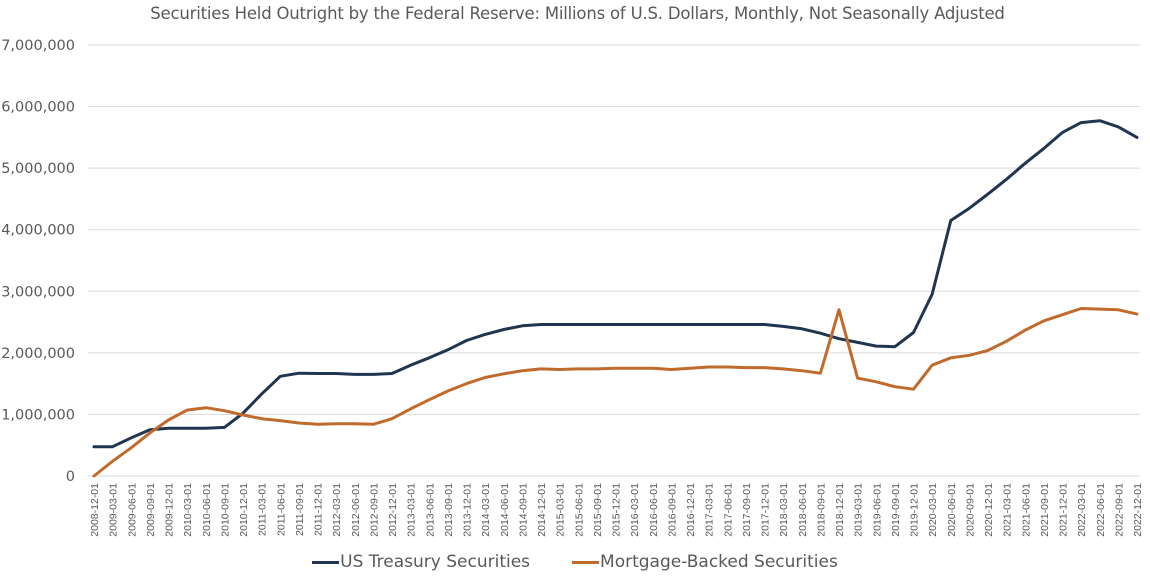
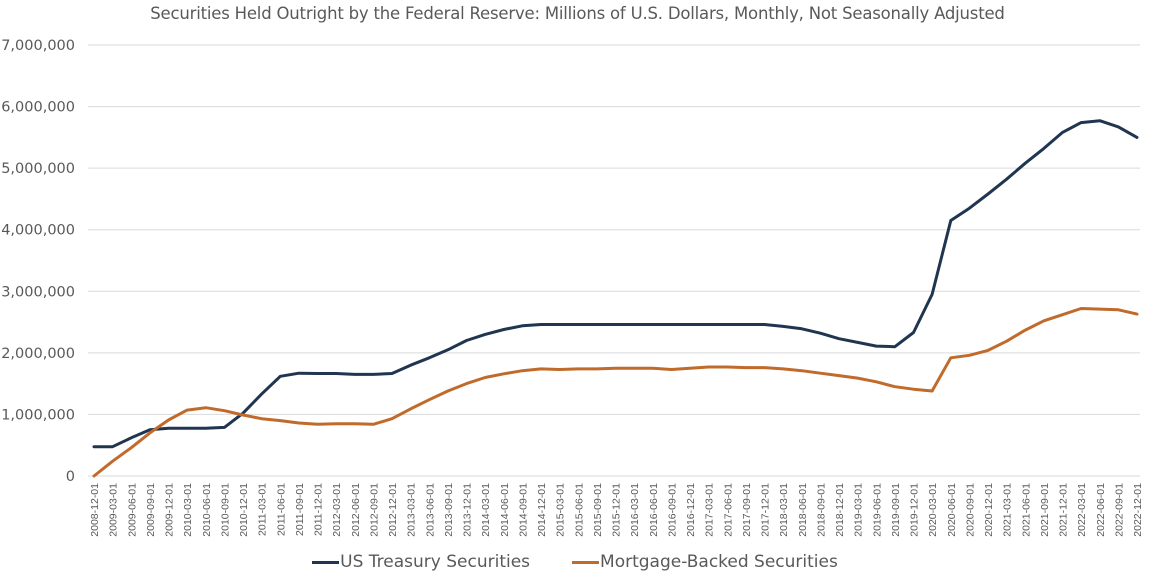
Mortgage-Backed Securities/2018-12-01: 2700000 -> 1600000
Mortgage-Backed Securities/2020-03-01: 1800000 -> 1400000
